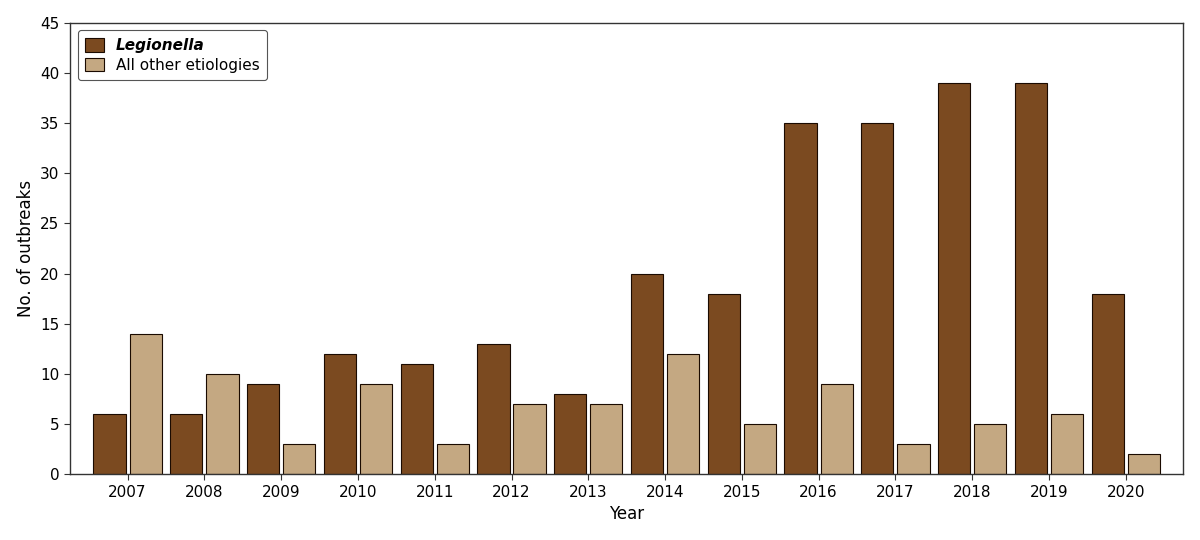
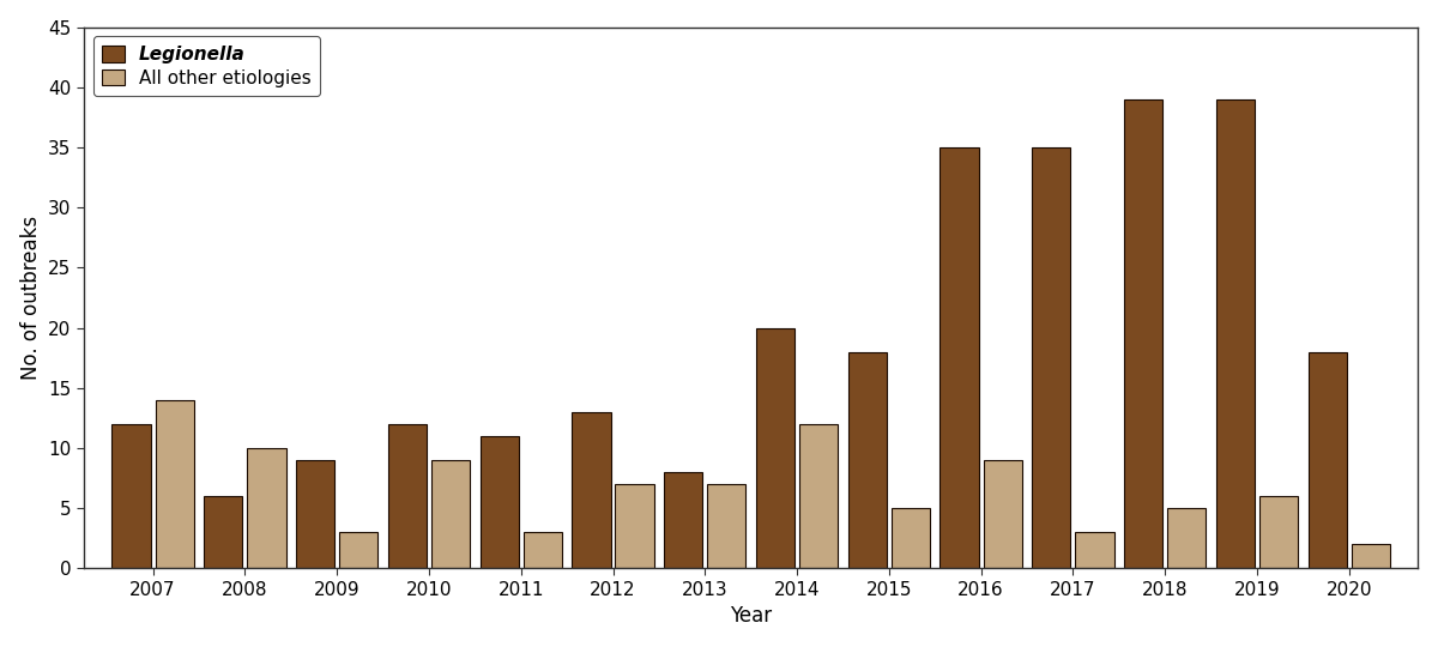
Legionella/2007: 6 -> 12
